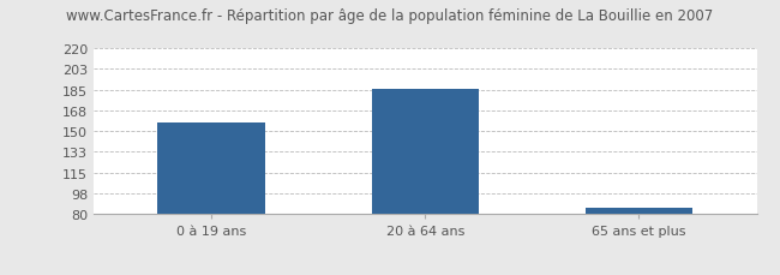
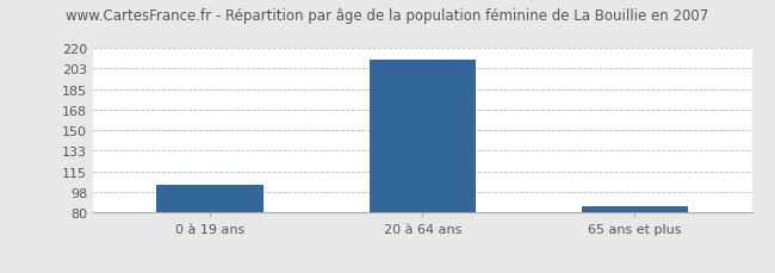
0 à 19 ans: 158 -> 104
20 à 64 ans: 186 -> 210
